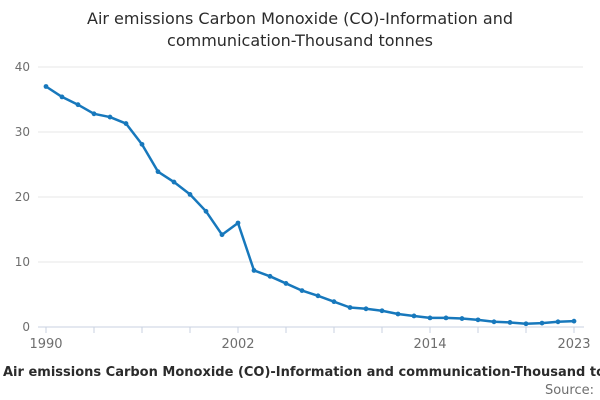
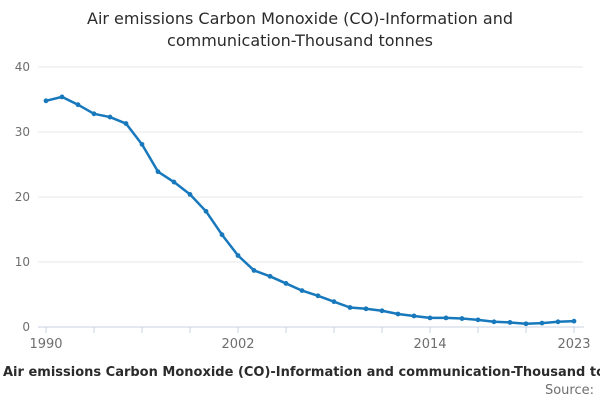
1990: 37 -> 35
2002: 16 -> 11
